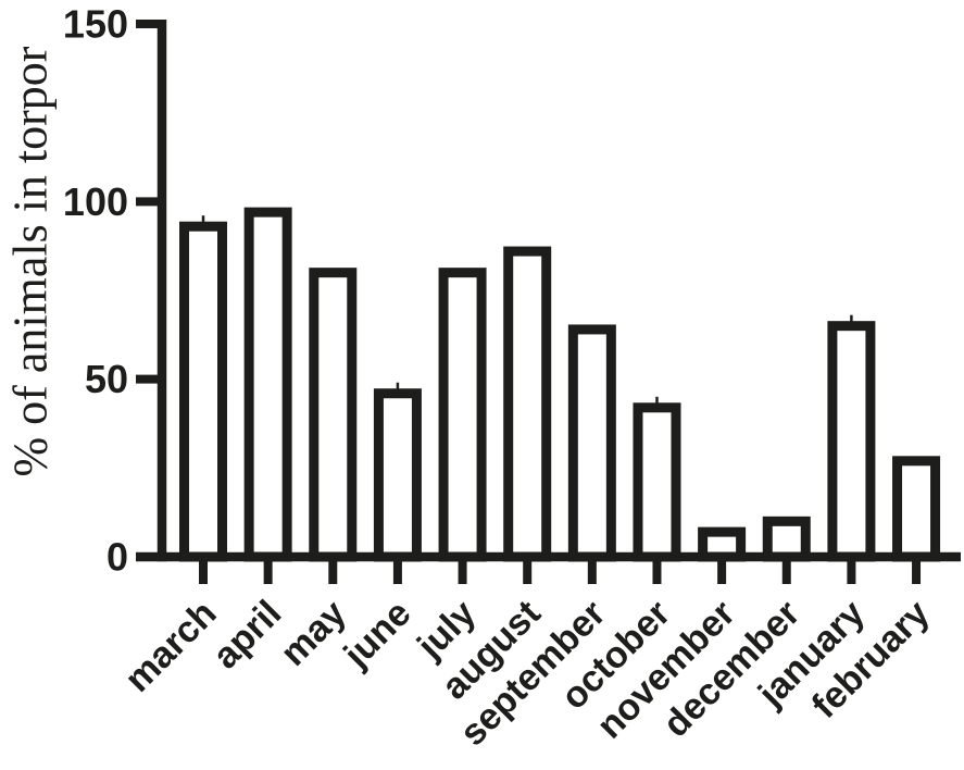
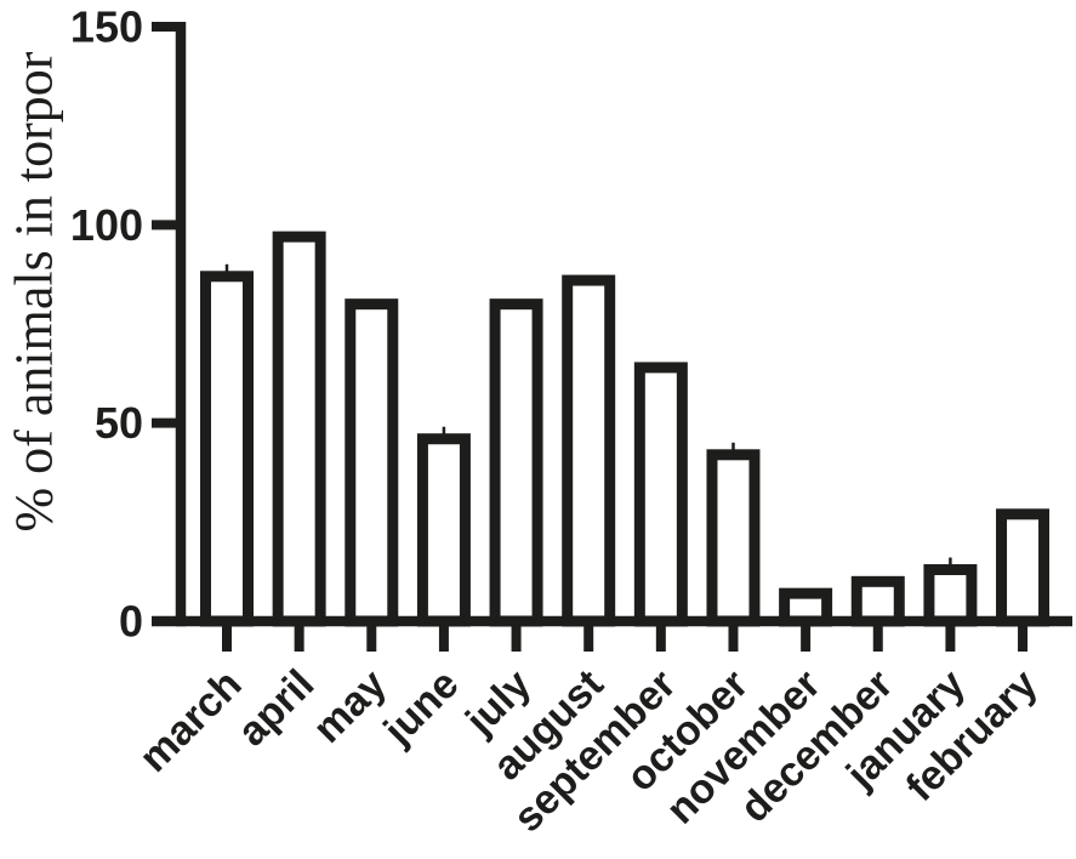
march: 93 -> 87
january: 65 -> 13
